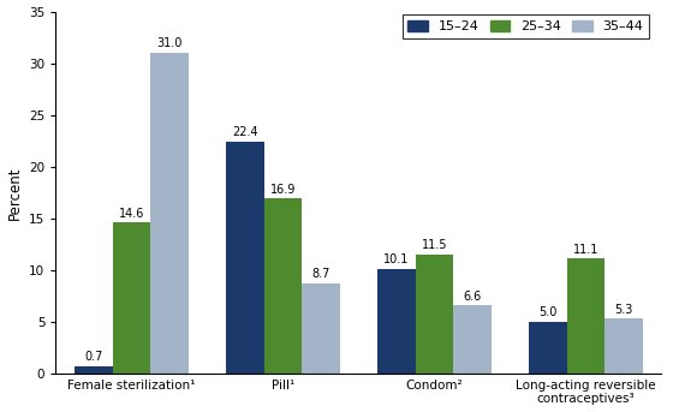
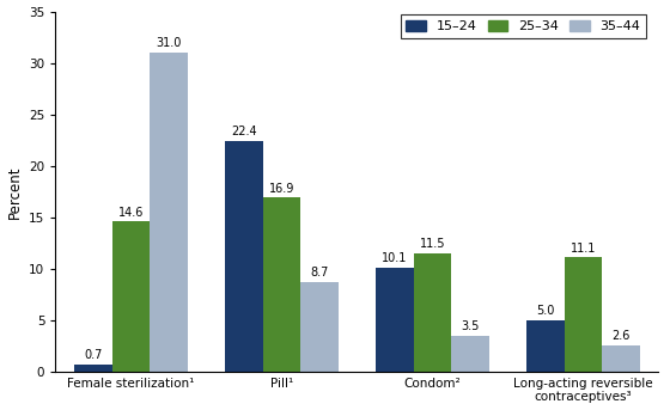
35–44/Condom²: 6.6 -> 3.5
35–44/Long-acting reversible contraceptives³: 5.3 -> 2.6
